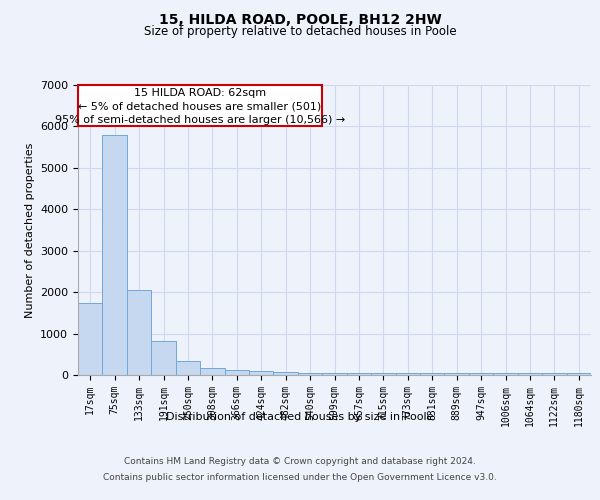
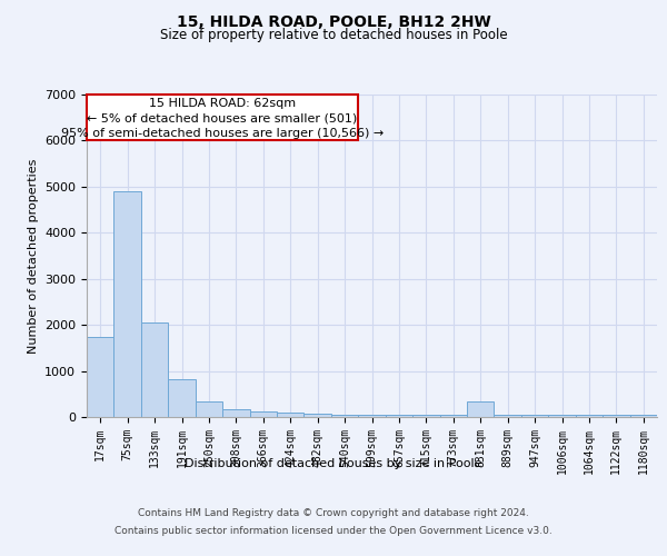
75sqm: 5800 -> 4900
831sqm: 50 -> 350
